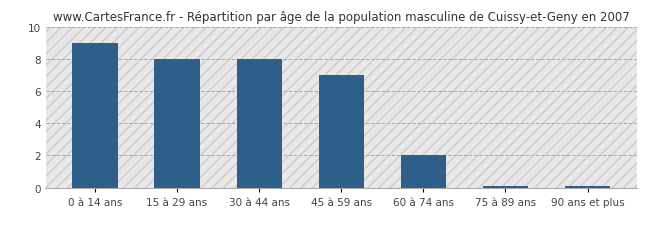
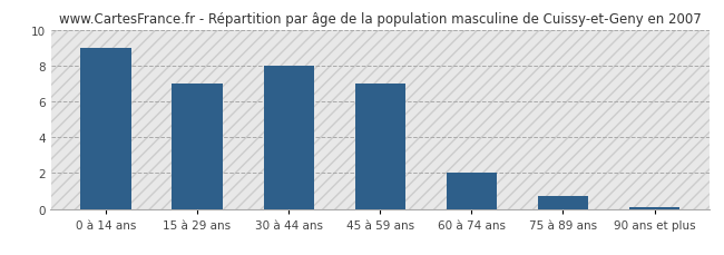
15 à 29 ans: 8.0 -> 7.0
75 à 89 ans: 0.1 -> 0.7
